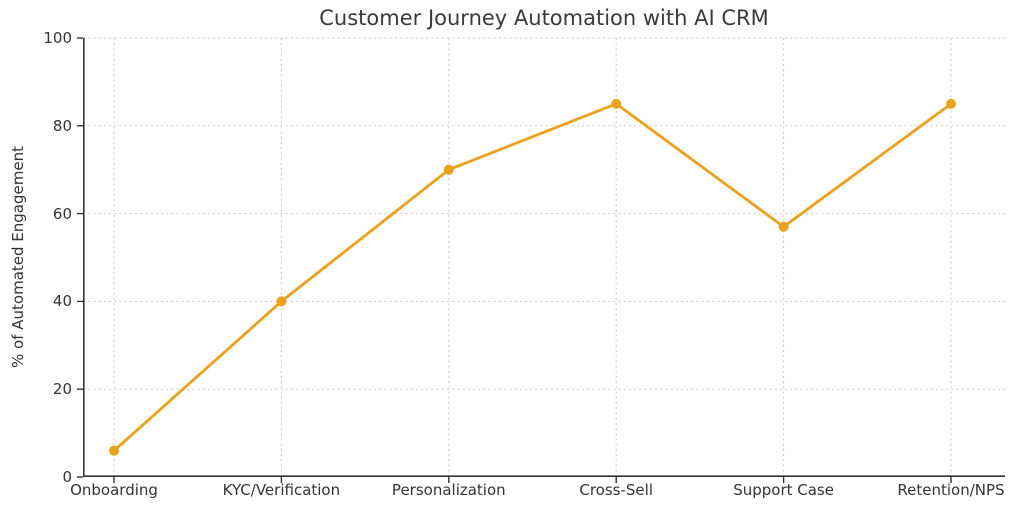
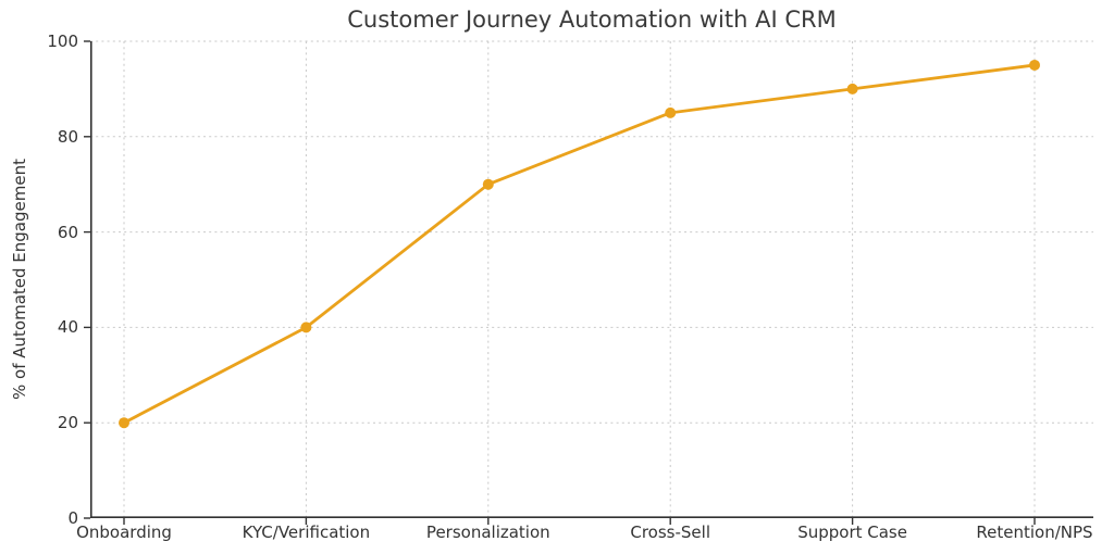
Onboarding: 6 -> 20
Support Case: 57 -> 90
Retention/NPS: 85 -> 95
